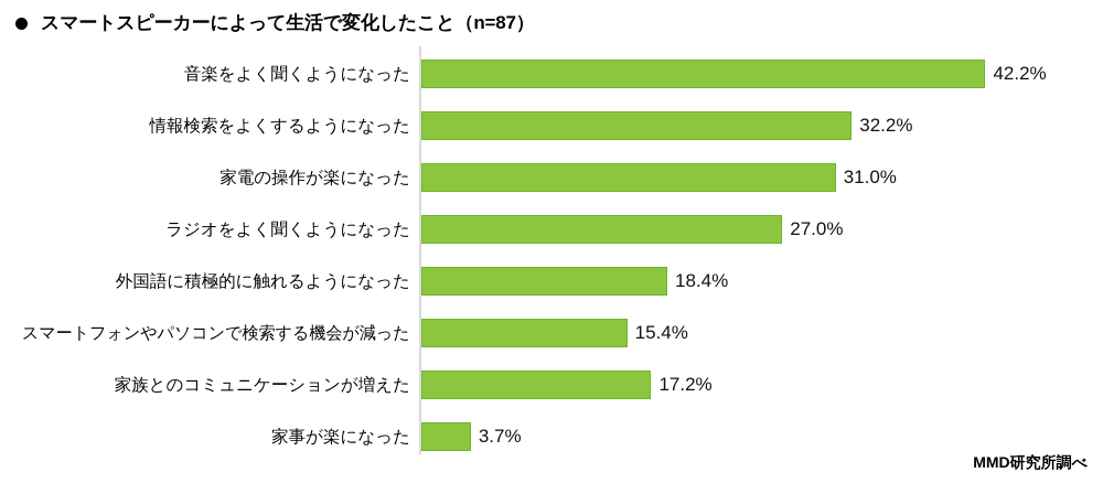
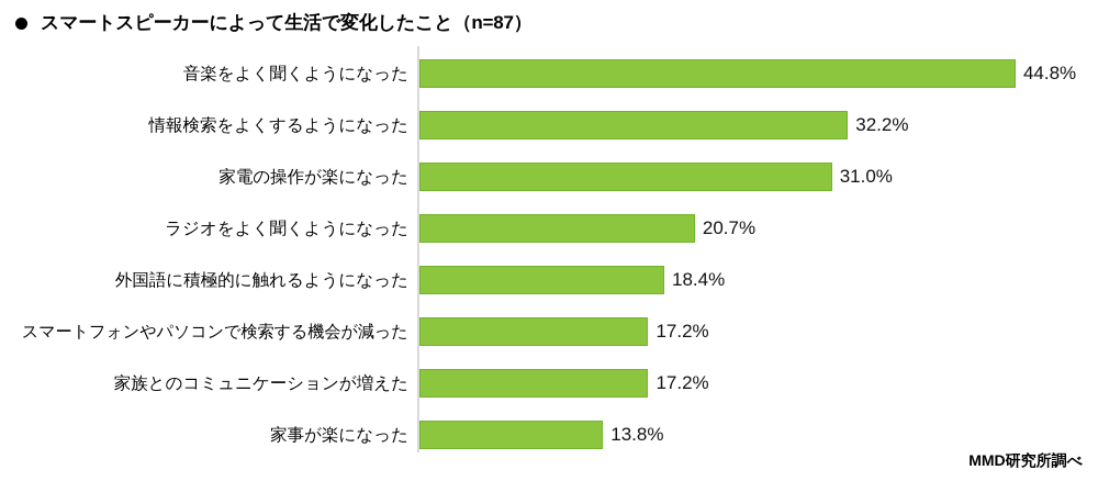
音楽をよく聞くようになった: 42.2% -> 44.8%
ラジオをよく聞くようになった: 27.0% -> 20.7%
スマートフォンやパソコンで検索する機会が減った: 15.4% -> 17.2%
家事が楽になった: 3.7% -> 13.8%
